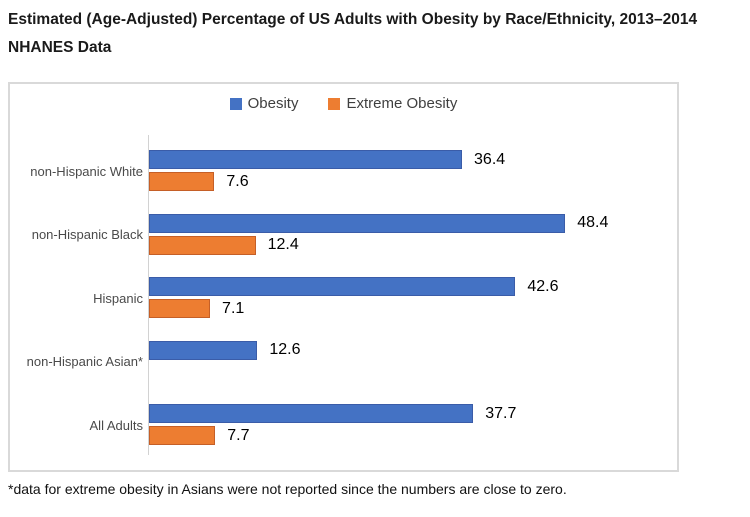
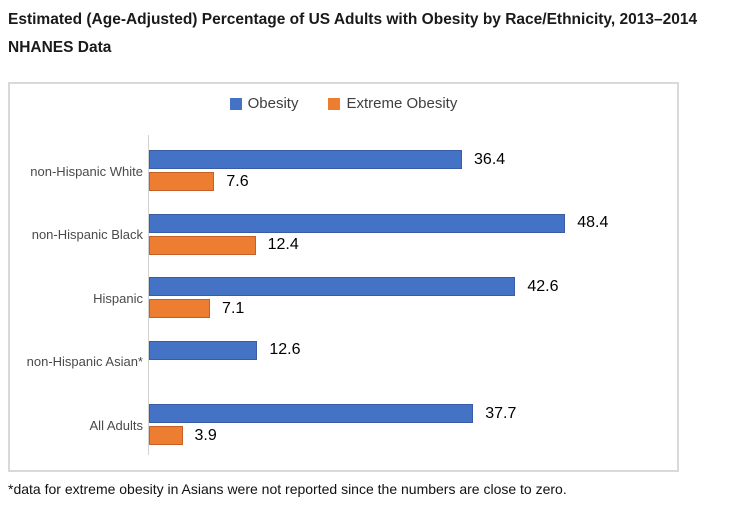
Extreme Obesity/All Adults: 7.7 -> 3.9
